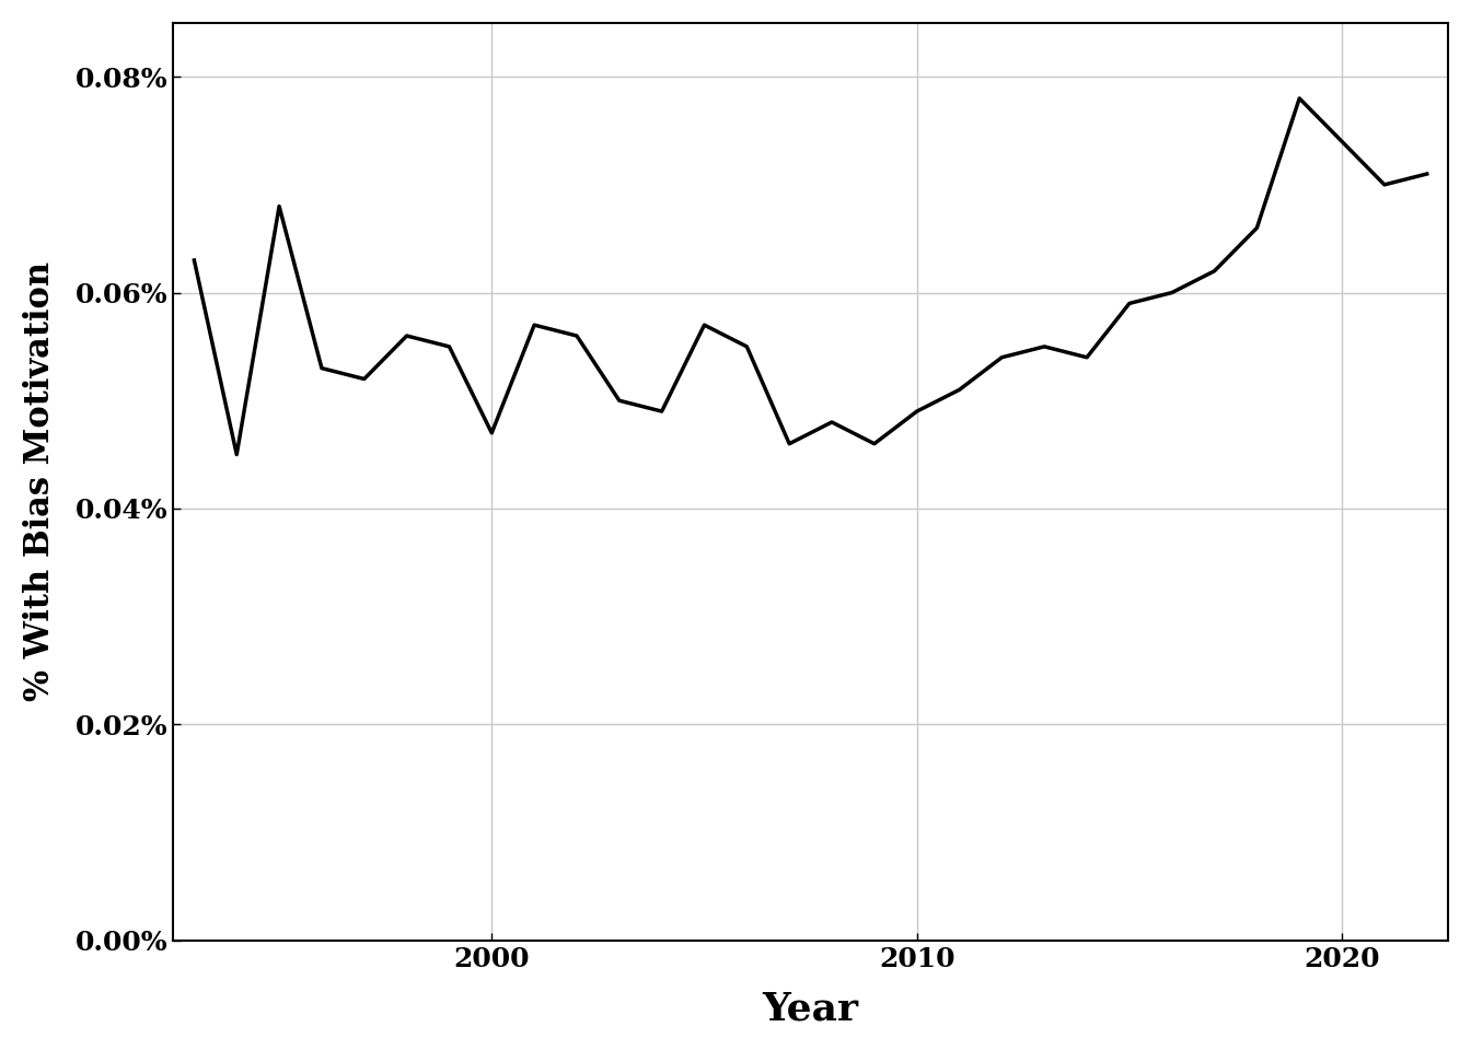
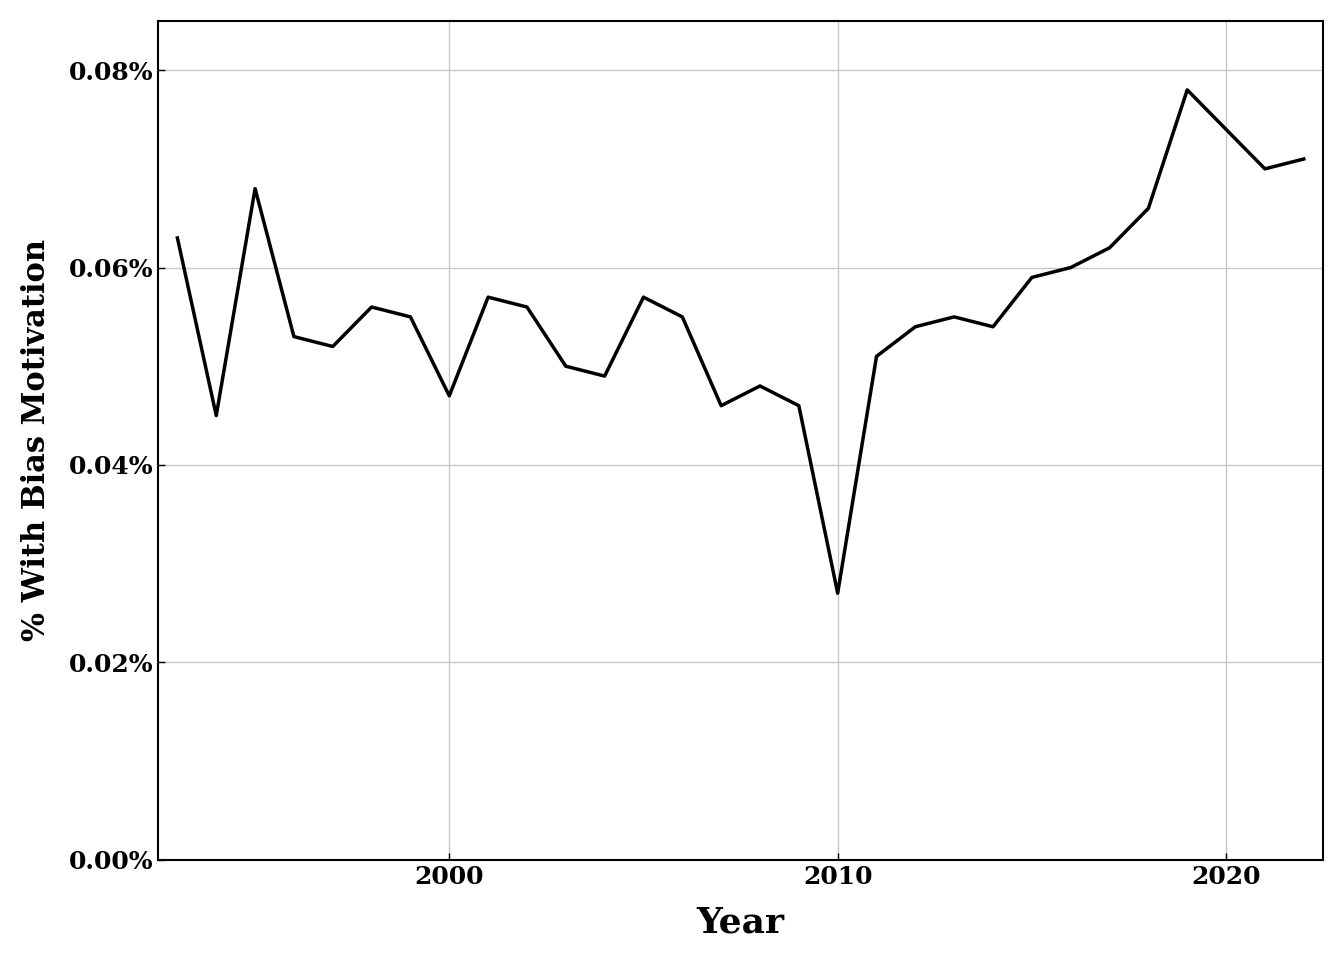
2010: 0.049% -> 0.027%
